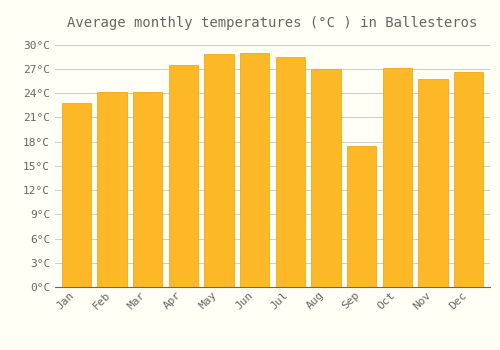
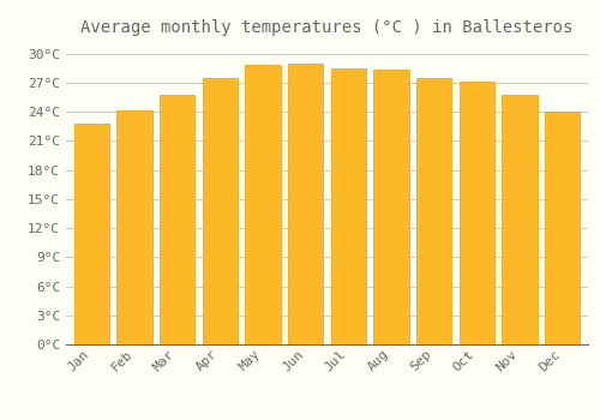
Mar: 24.2°C -> 25.8°C
Aug: 27.0°C -> 28.3°C
Sep: 17.4°C -> 27.5°C
Dec: 26.6°C -> 24.0°C
